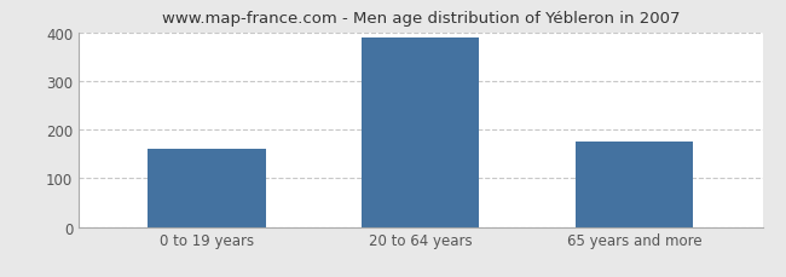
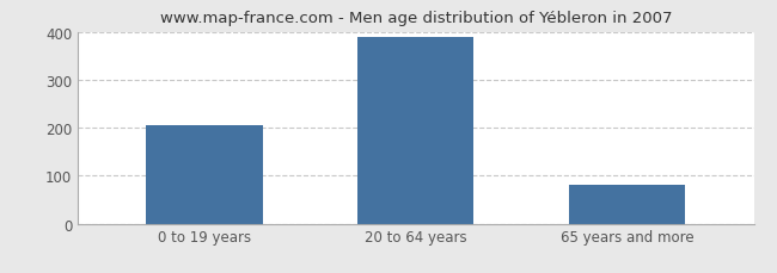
0 to 19 years: 160 -> 206
65 years and more: 175 -> 80
